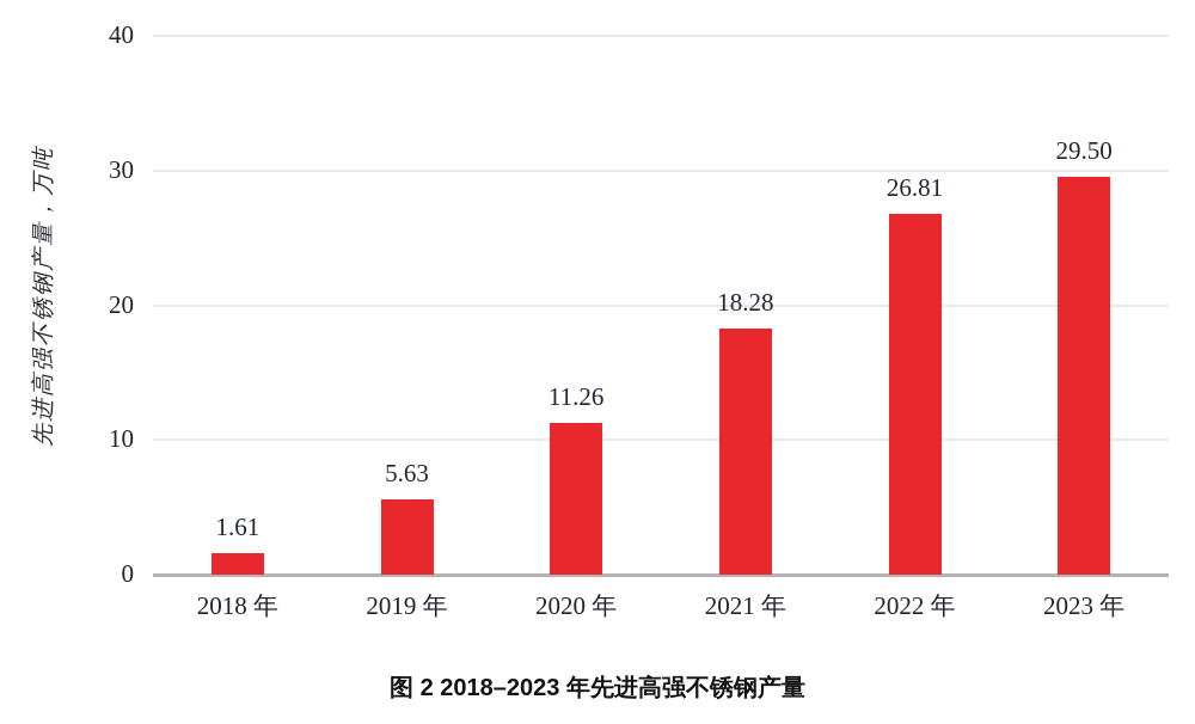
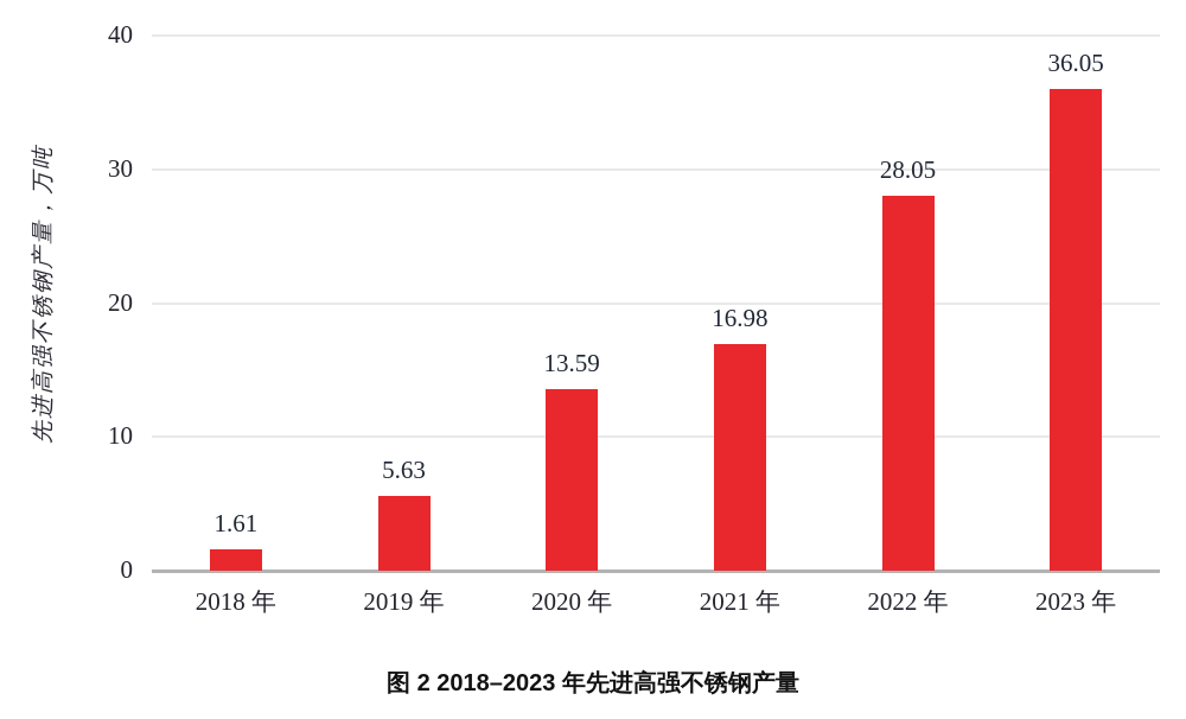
2020 年: 11.26 -> 13.59
2021 年: 18.28 -> 16.98
2022 年: 26.81 -> 28.05
2023 年: 29.50 -> 36.05
